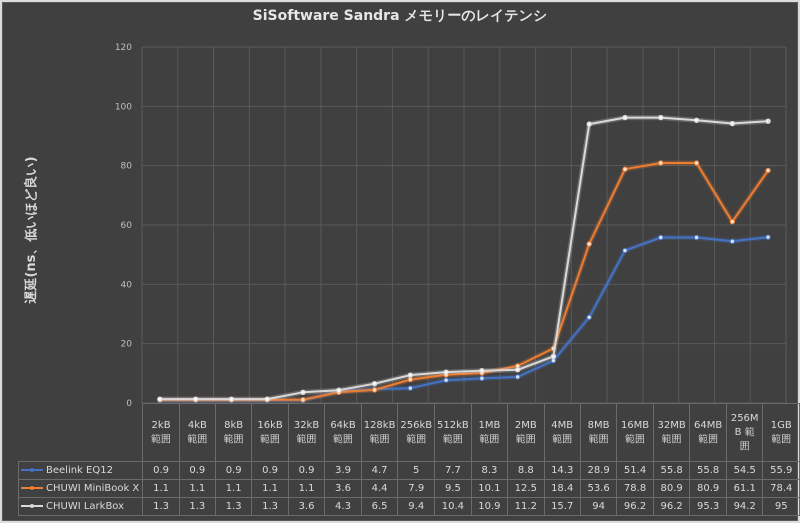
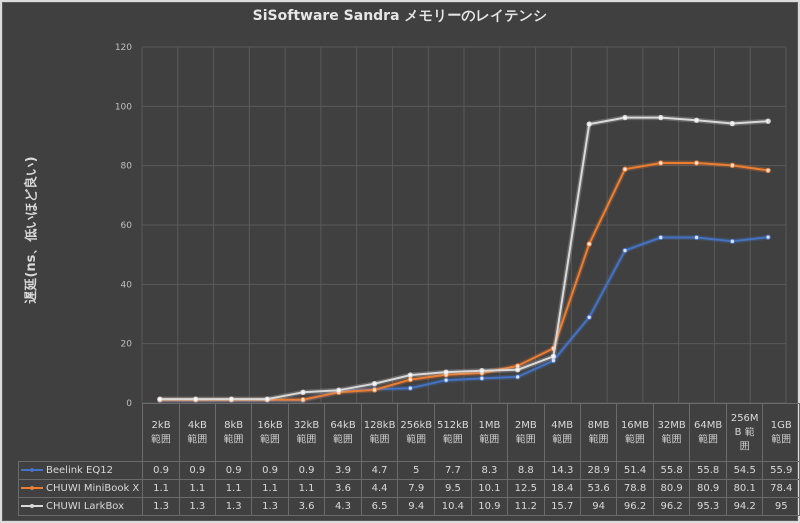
CHUWI MiniBook X/256MB 範囲: 61.1 -> 80.1
